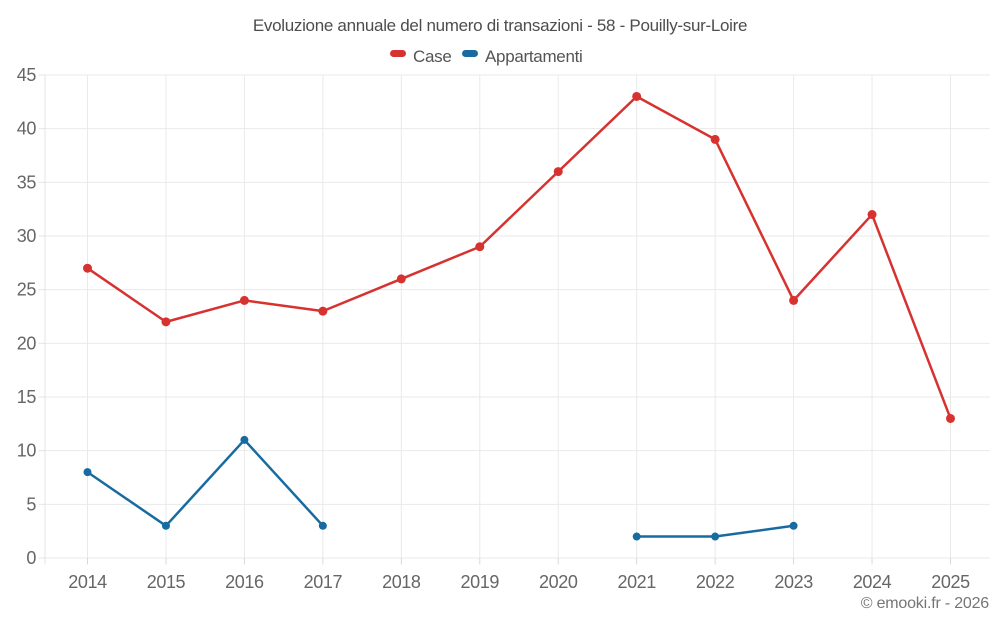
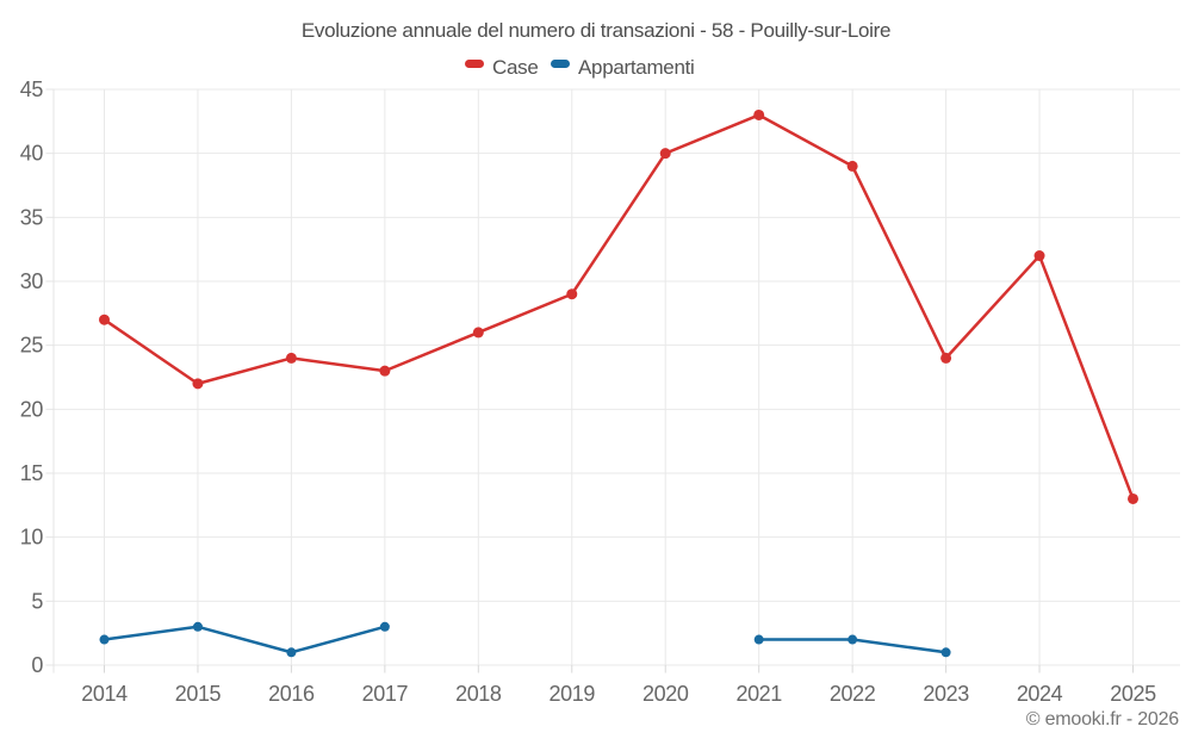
Appartamenti/2014: 8 -> 2
Appartamenti/2016: 11 -> 1
Case/2020: 36 -> 40
Appartamenti/2023: 3 -> 1
